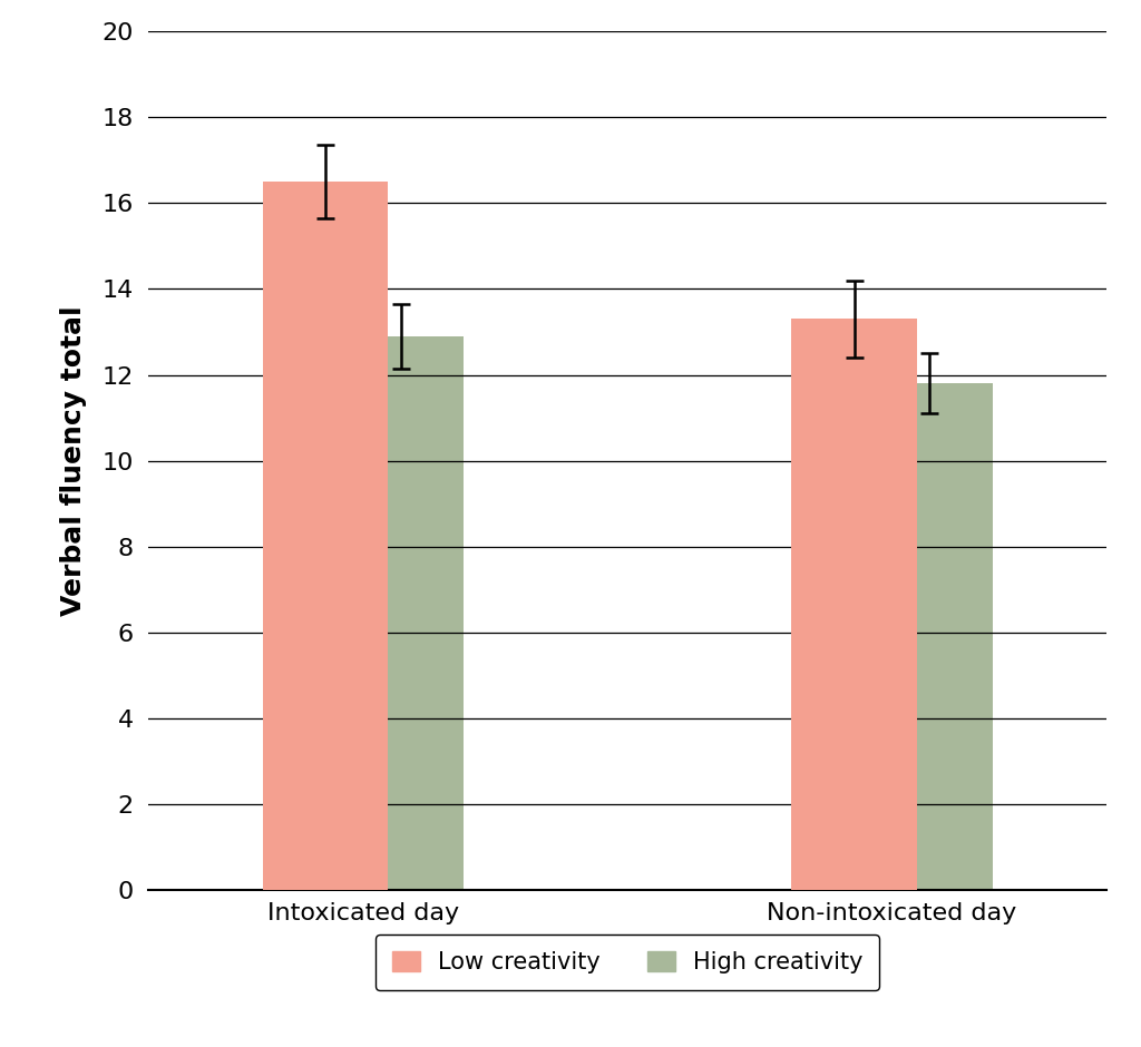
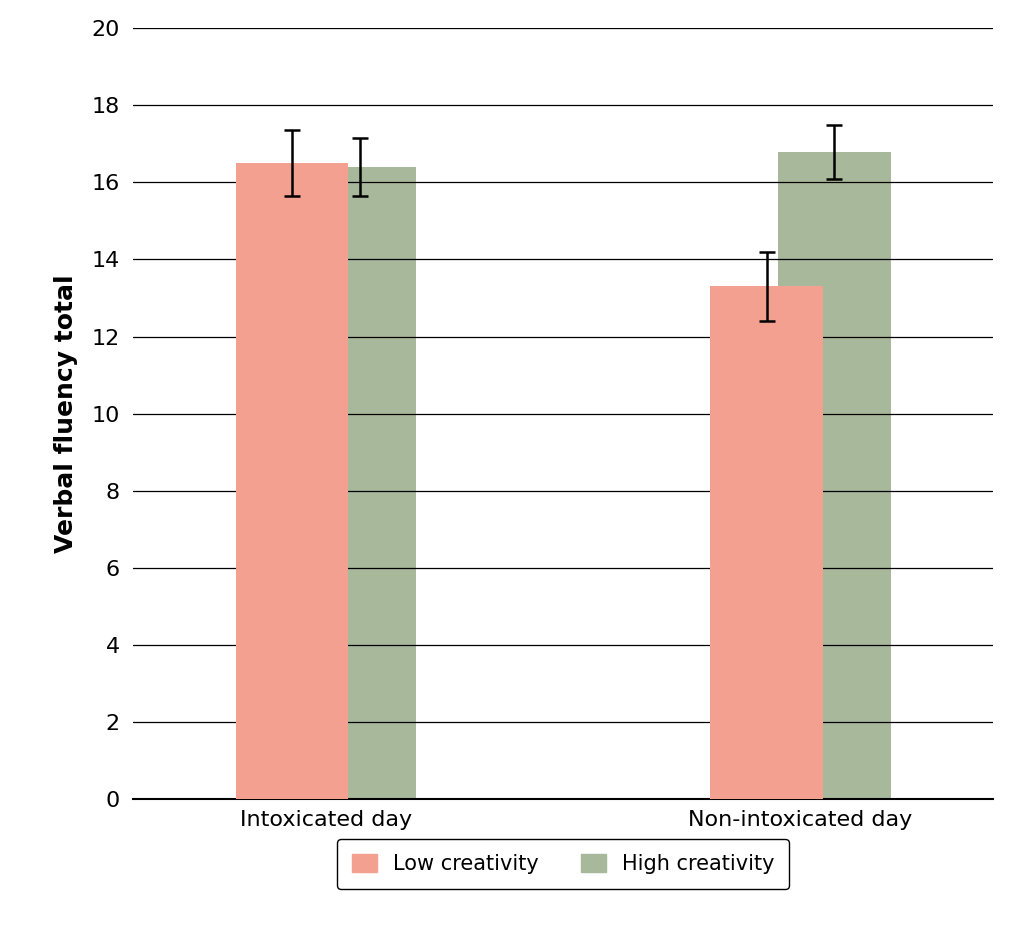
High creativity/Intoxicated day: 12.9 -> 16.4
High creativity/Non-intoxicated day: 11.8 -> 16.8
